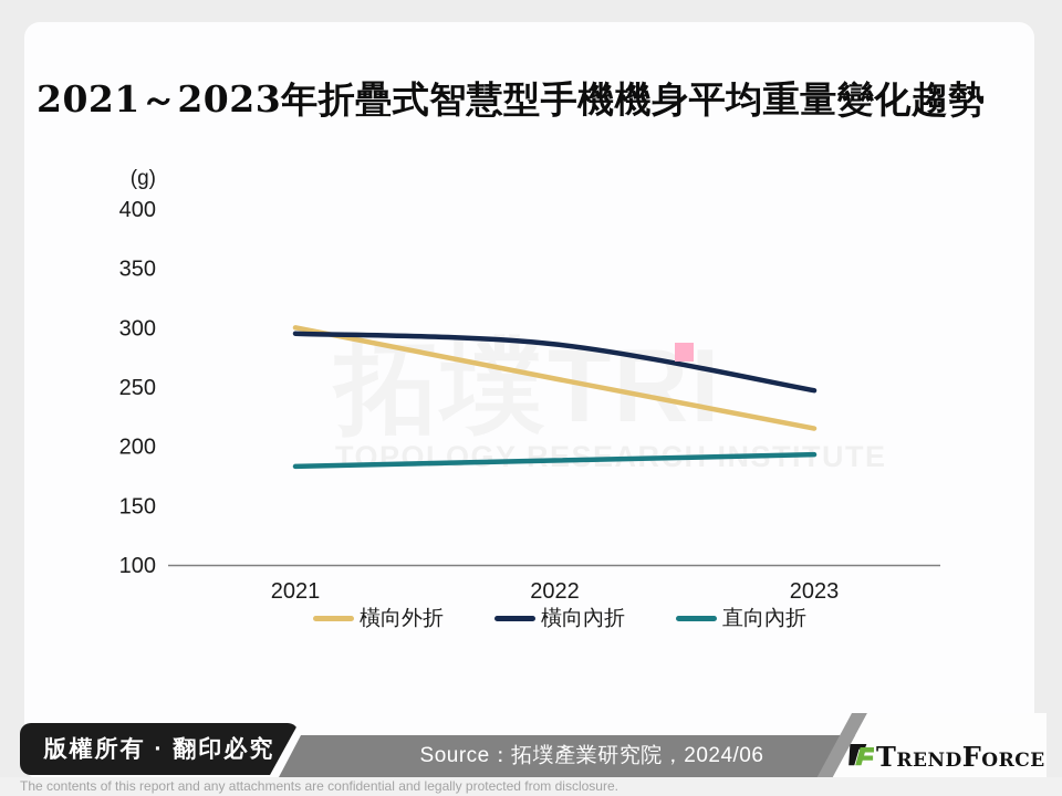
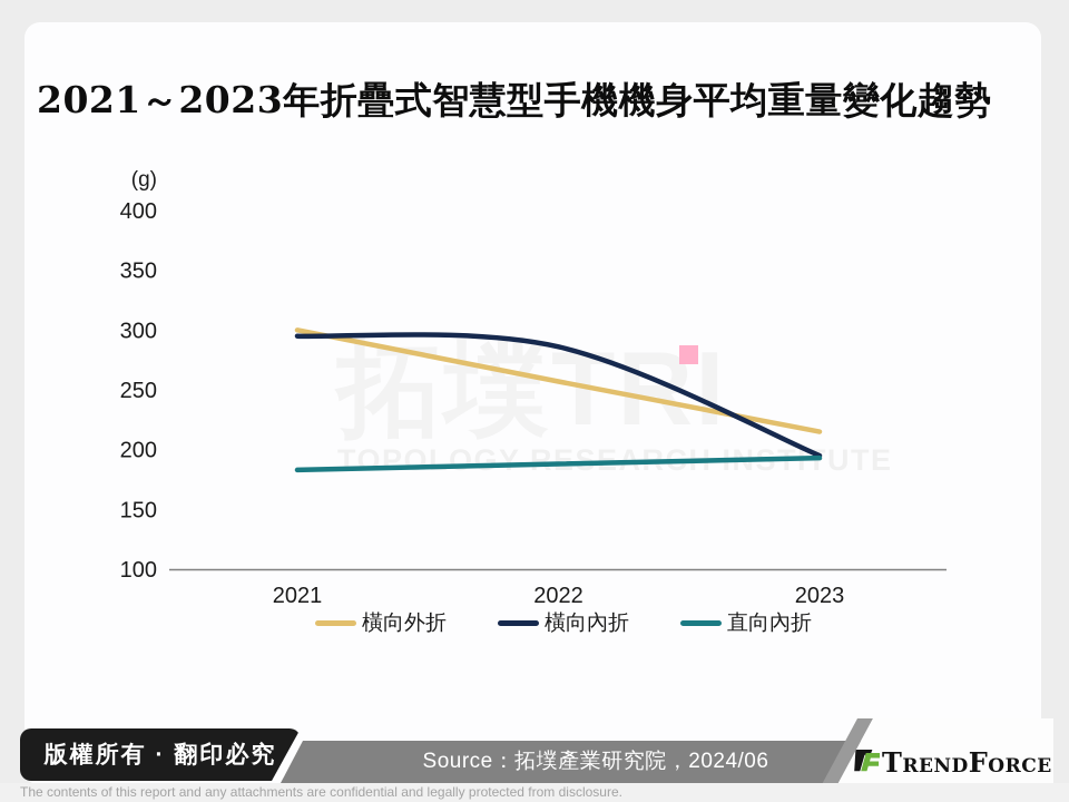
橫向內折/2023: 247 -> 195
